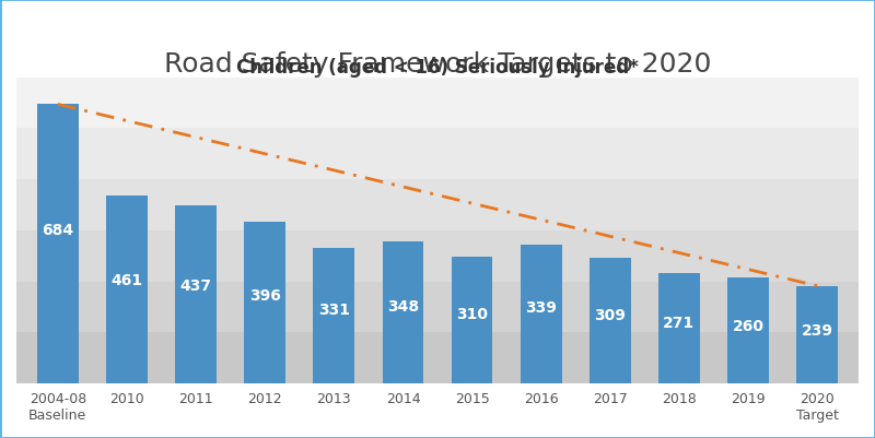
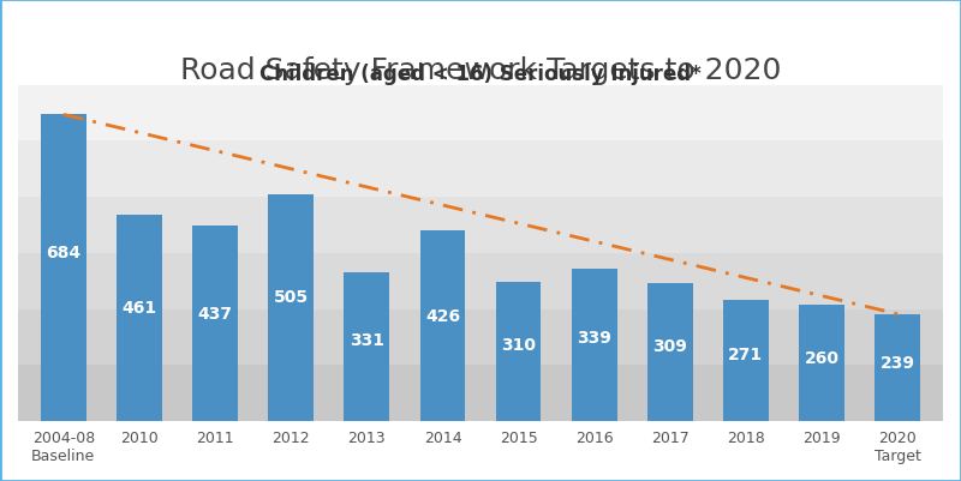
2012: 396 -> 505
2014: 348 -> 426
